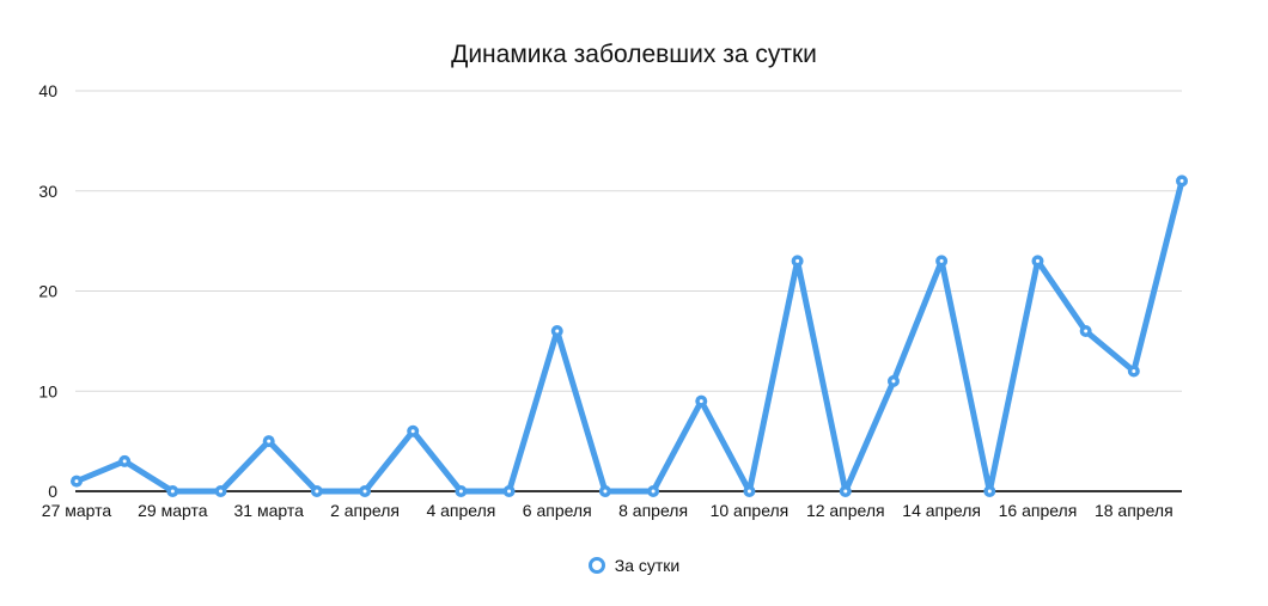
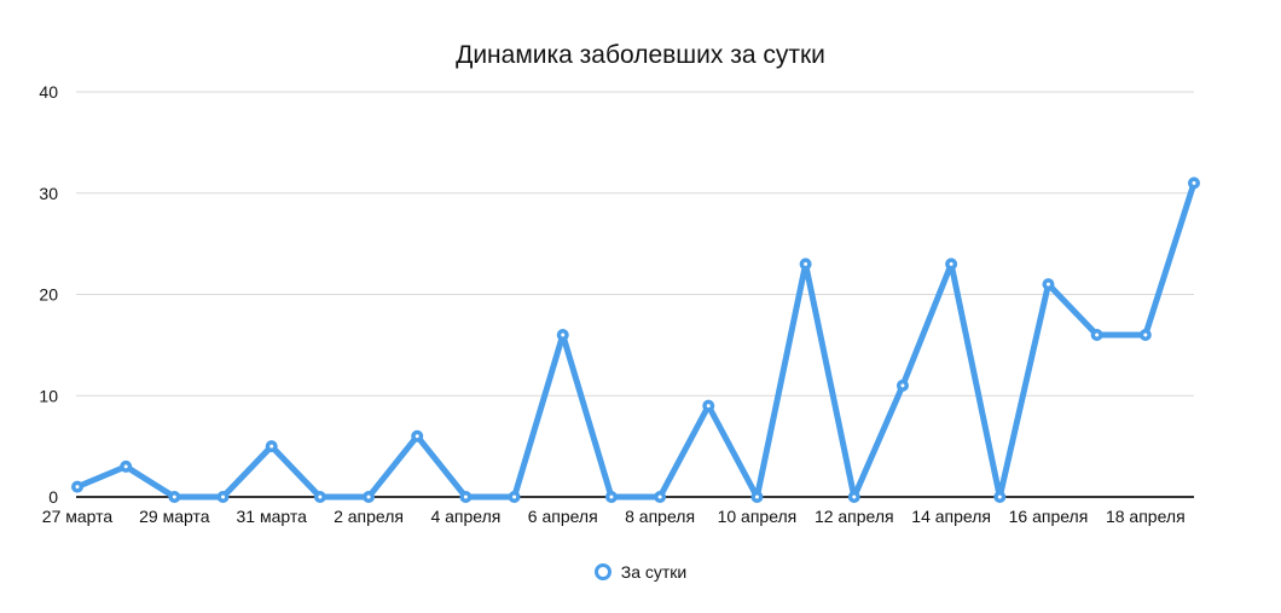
16 апреля: 23 -> 21
18 апреля: 12 -> 16
